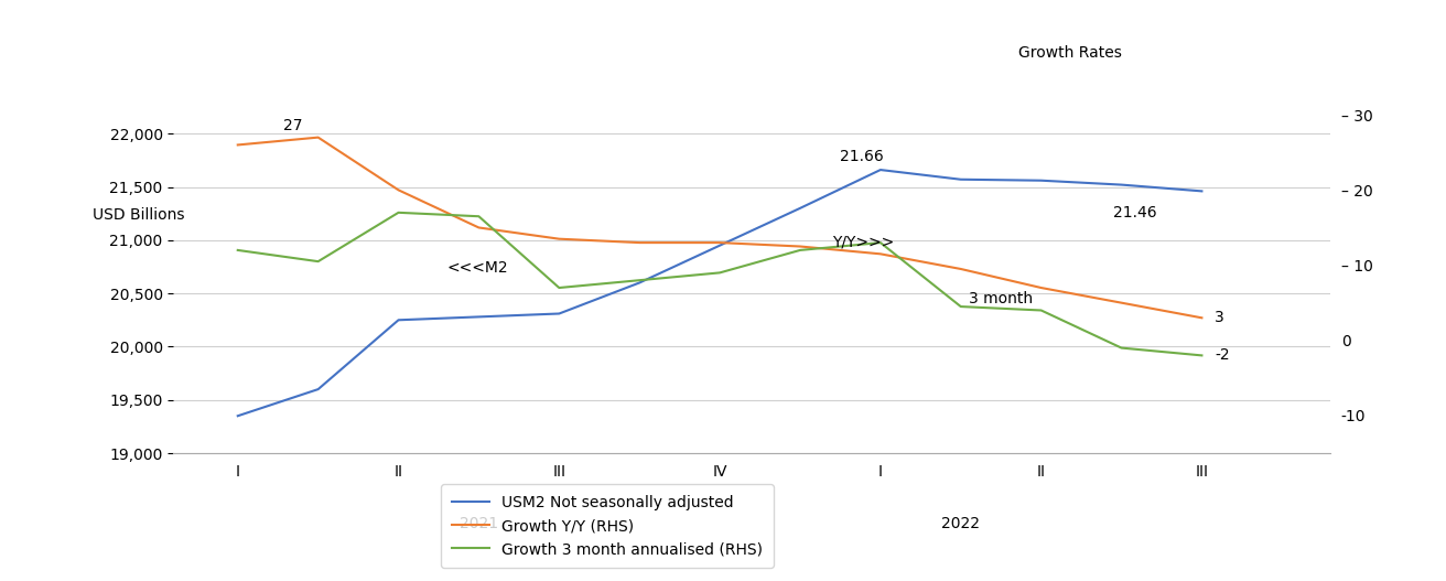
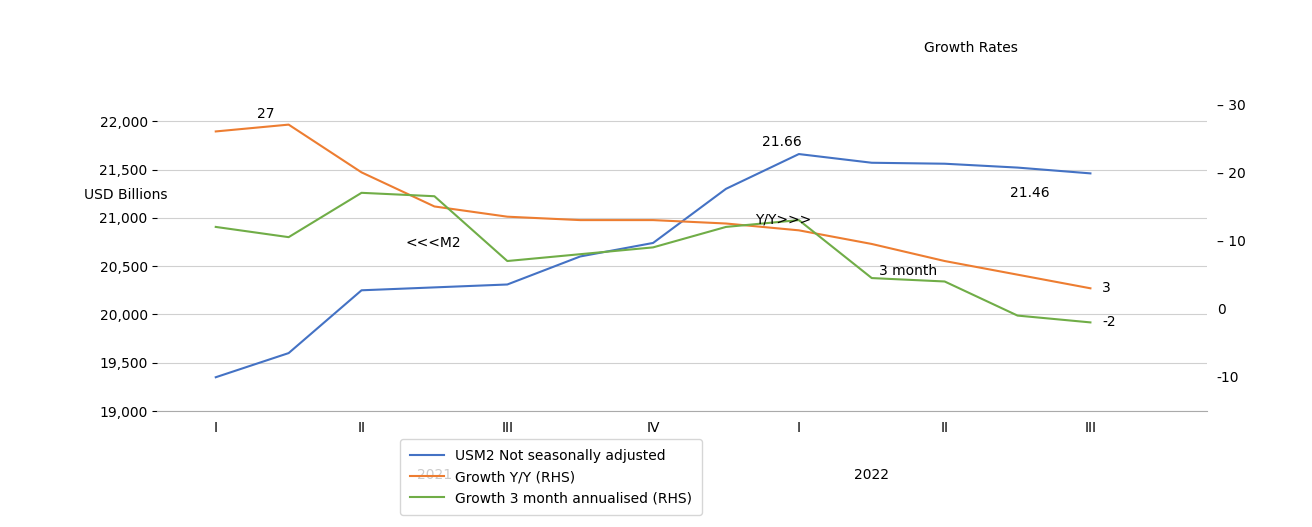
USM2 Not seasonally adjusted/IV: 20,950 -> 20,740
